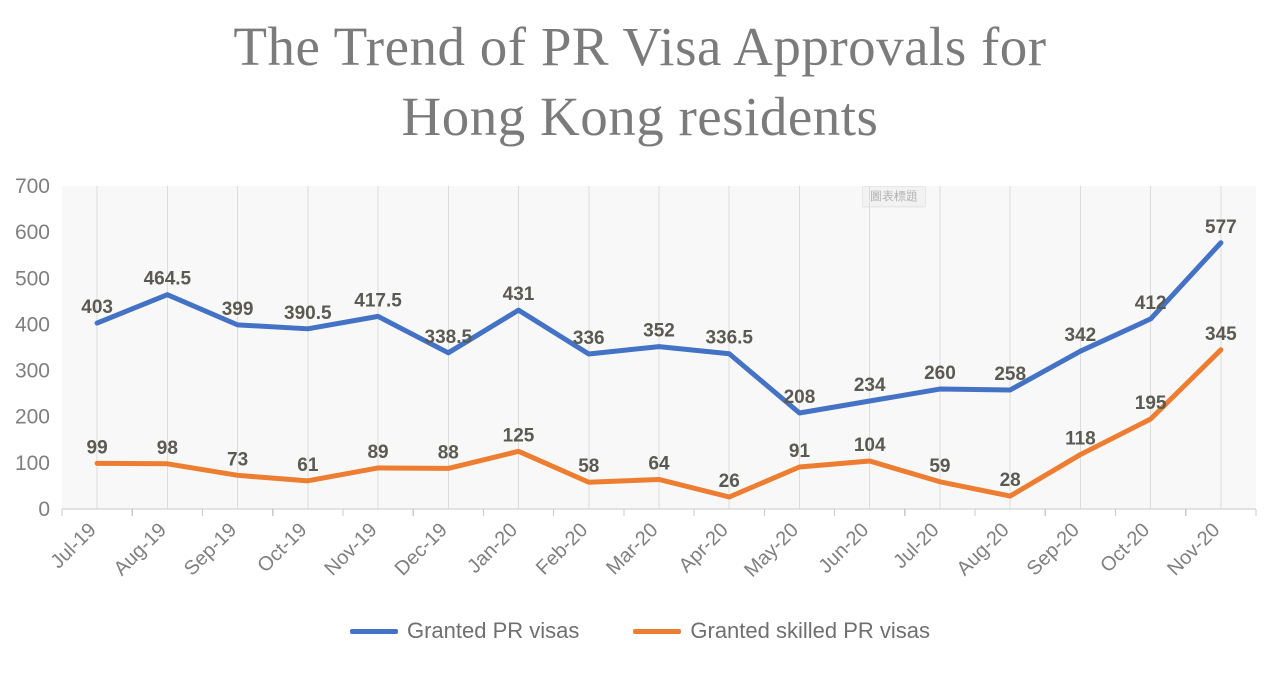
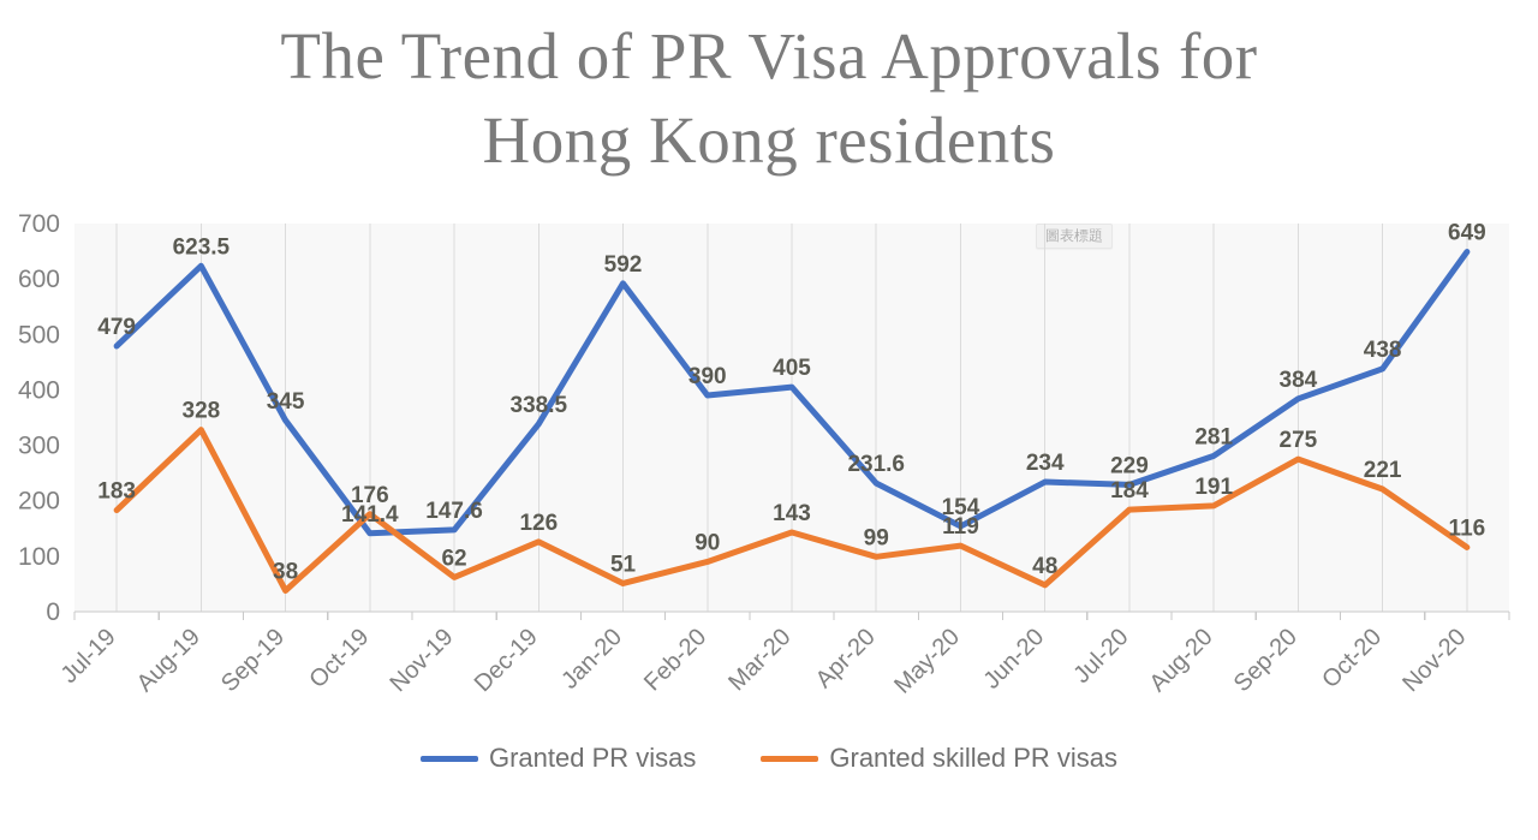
Granted PR visas/Jul-19: 403 -> 479
Granted skilled PR visas/Jul-19: 99 -> 183
Granted PR visas/Aug-19: 464.5 -> 623.5
Granted skilled PR visas/Aug-19: 98 -> 328
Granted PR visas/Sep-19: 399 -> 345
Granted skilled PR visas/Sep-19: 73 -> 38
Granted PR visas/Oct-19: 390.5 -> 141.4
Granted skilled PR visas/Oct-19: 61 -> 176
Granted PR visas/Nov-19: 417.5 -> 147.6
Granted skilled PR visas/Nov-19: 89 -> 62
Granted skilled PR visas/Dec-19: 88 -> 126
Granted PR visas/Jan-20: 431 -> 592
Granted skilled PR visas/Jan-20: 125 -> 51
Granted PR visas/Feb-20: 336 -> 390
Granted skilled PR visas/Feb-20: 58 -> 90
Granted PR visas/Mar-20: 352 -> 405
Granted skilled PR visas/Mar-20: 64 -> 143
Granted PR visas/Apr-20: 336.5 -> 231.6
Granted skilled PR visas/Apr-20: 26 -> 99
Granted PR visas/May-20: 208 -> 154
Granted skilled PR visas/May-20: 91 -> 119
Granted skilled PR visas/Jun-20: 104 -> 48
Granted PR visas/Jul-20: 260 -> 229
Granted skilled PR visas/Jul-20: 59 -> 184
Granted PR visas/Aug-20: 258 -> 281
Granted skilled PR visas/Aug-20: 28 -> 191
Granted PR visas/Sep-20: 342 -> 384
Granted skilled PR visas/Sep-20: 118 -> 275
Granted PR visas/Oct-20: 412 -> 438
Granted skilled PR visas/Oct-20: 195 -> 221
Granted PR visas/Nov-20: 577 -> 649
Granted skilled PR visas/Nov-20: 345 -> 116
